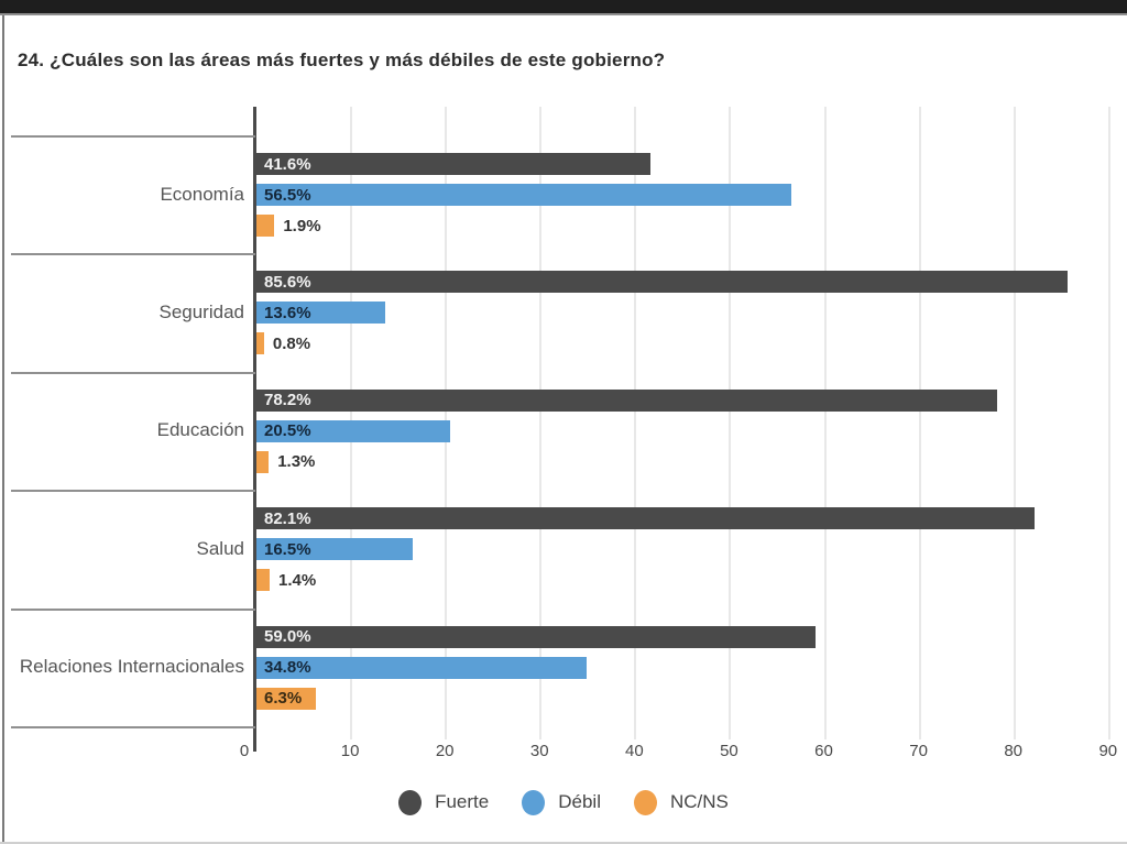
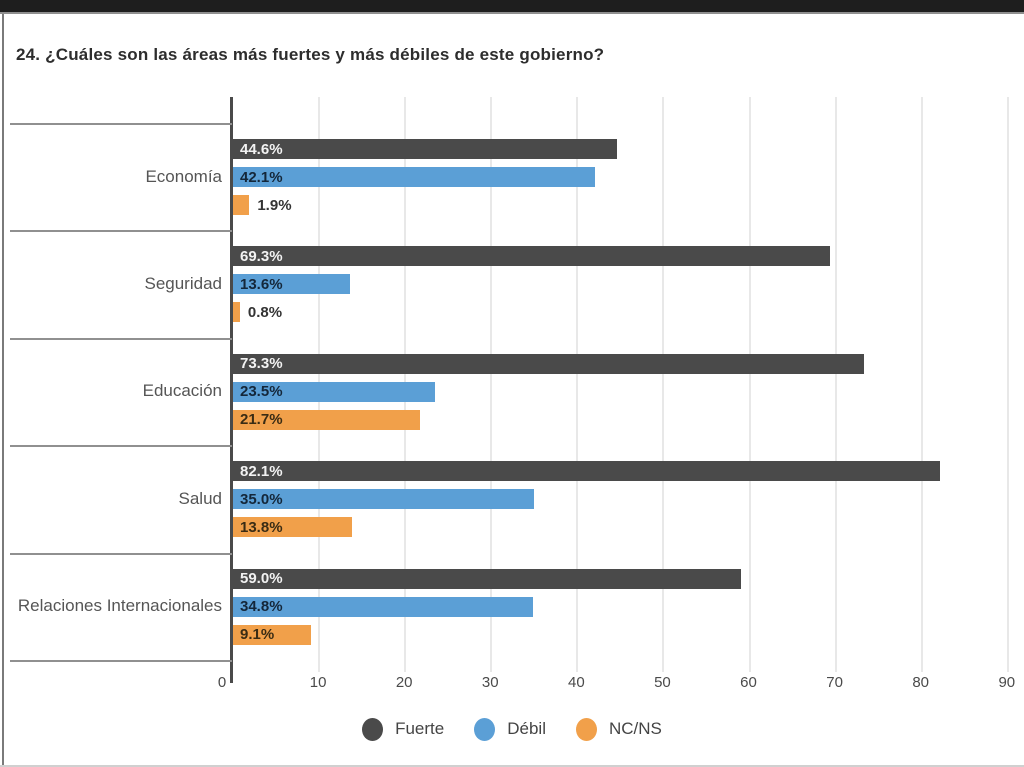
Fuerte/Economía: 41.6% -> 44.6%
Débil/Economía: 56.5% -> 42.1%
Fuerte/Seguridad: 85.6% -> 69.3%
Fuerte/Educación: 78.2% -> 73.3%
Débil/Educación: 20.5% -> 23.5%
NC/NS/Educación: 1.3% -> 21.7%
Débil/Salud: 16.5% -> 35.0%
NC/NS/Salud: 1.4% -> 13.8%
NC/NS/Relaciones Internacionales: 6.3% -> 9.1%
